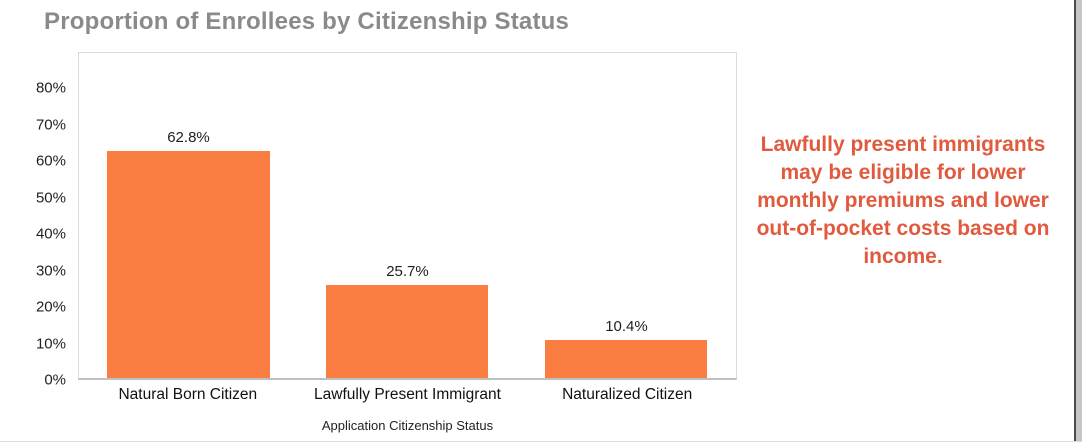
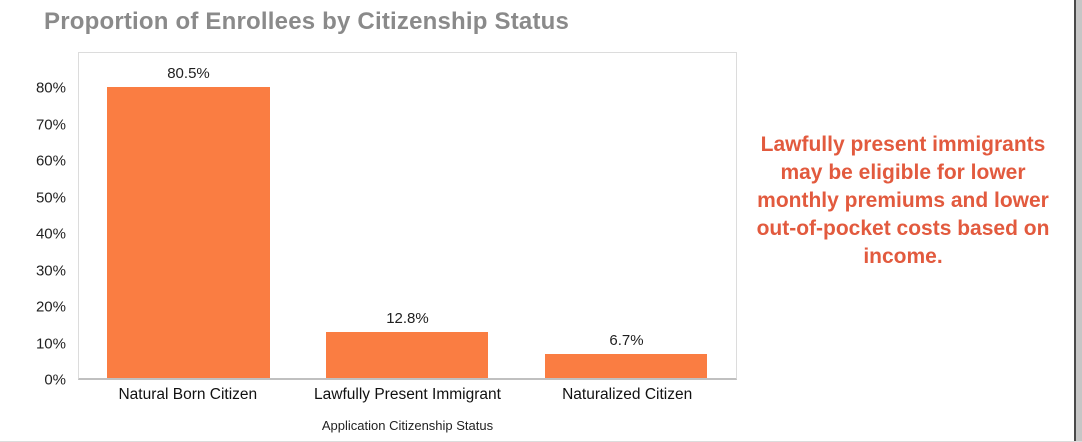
Natural Born Citizen: 62.8% -> 80.5%
Lawfully Present Immigrant: 25.7% -> 12.8%
Naturalized Citizen: 10.4% -> 6.7%
